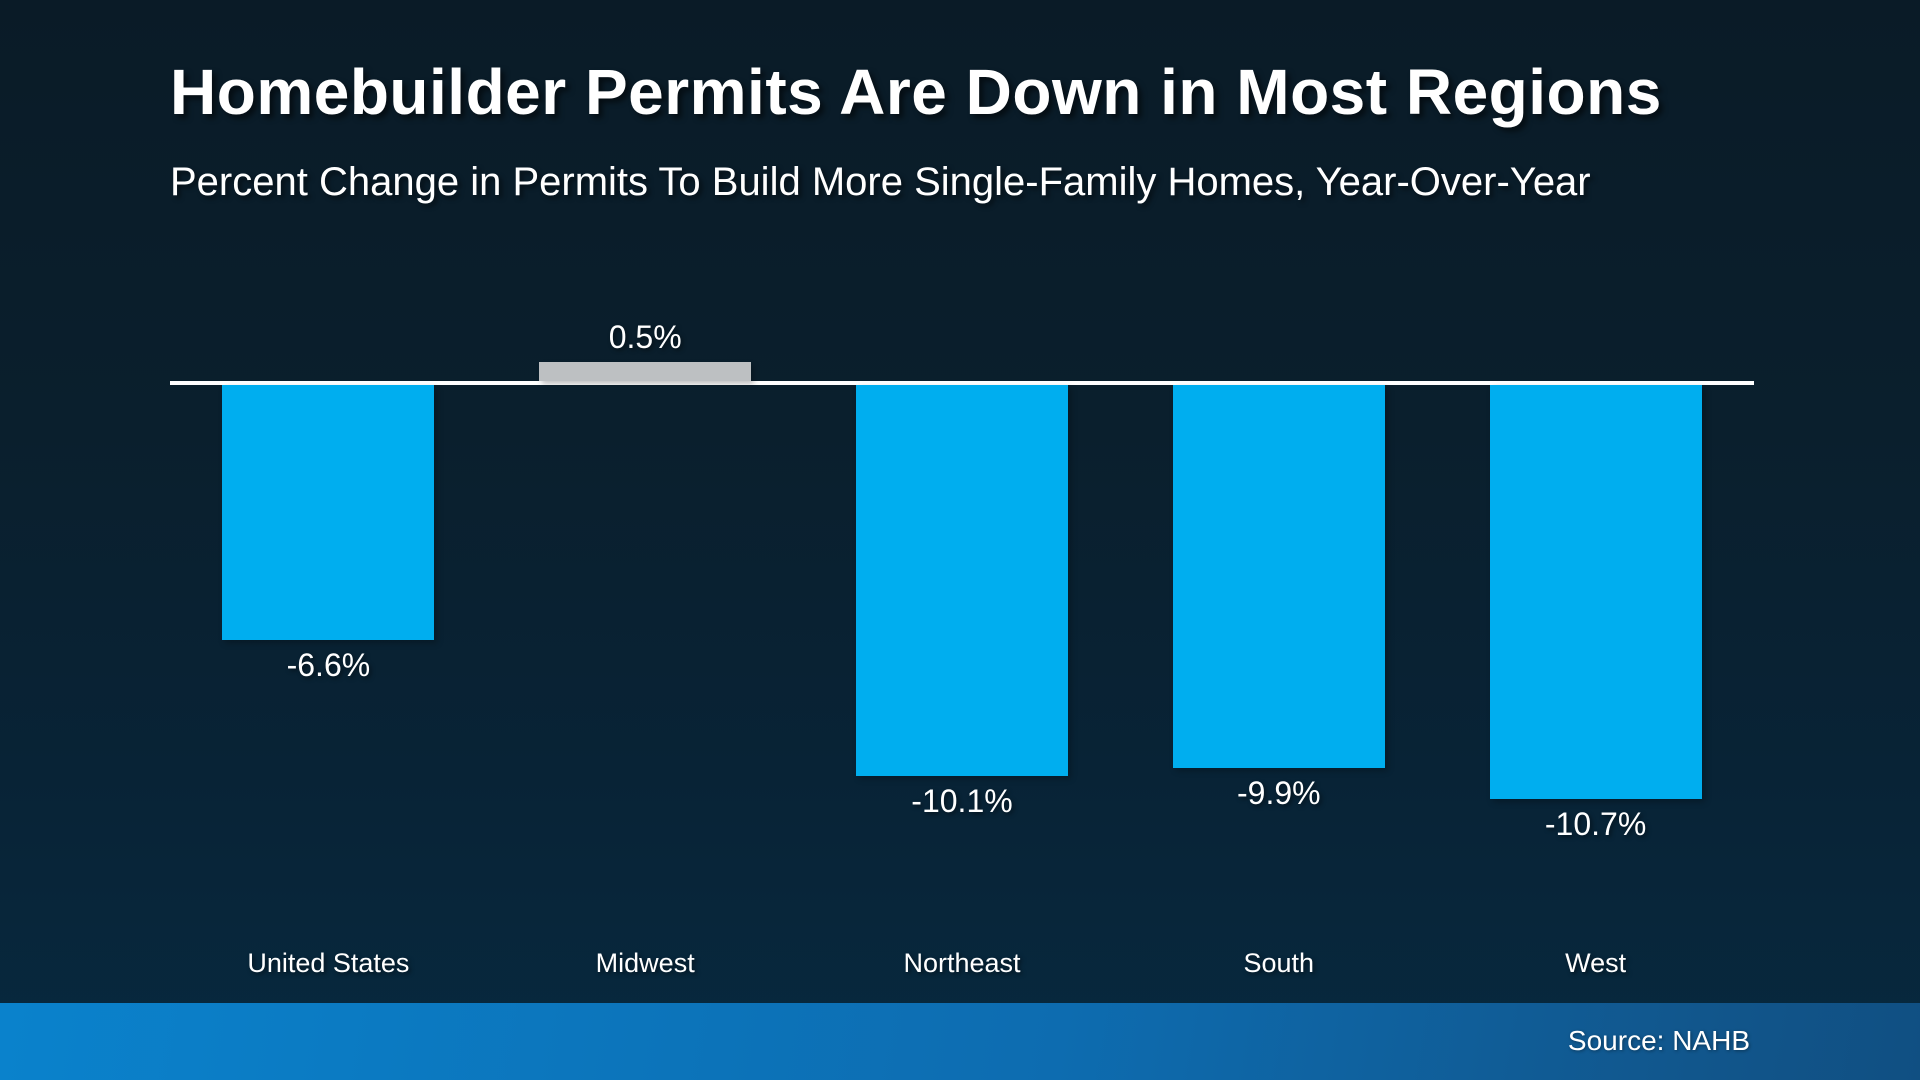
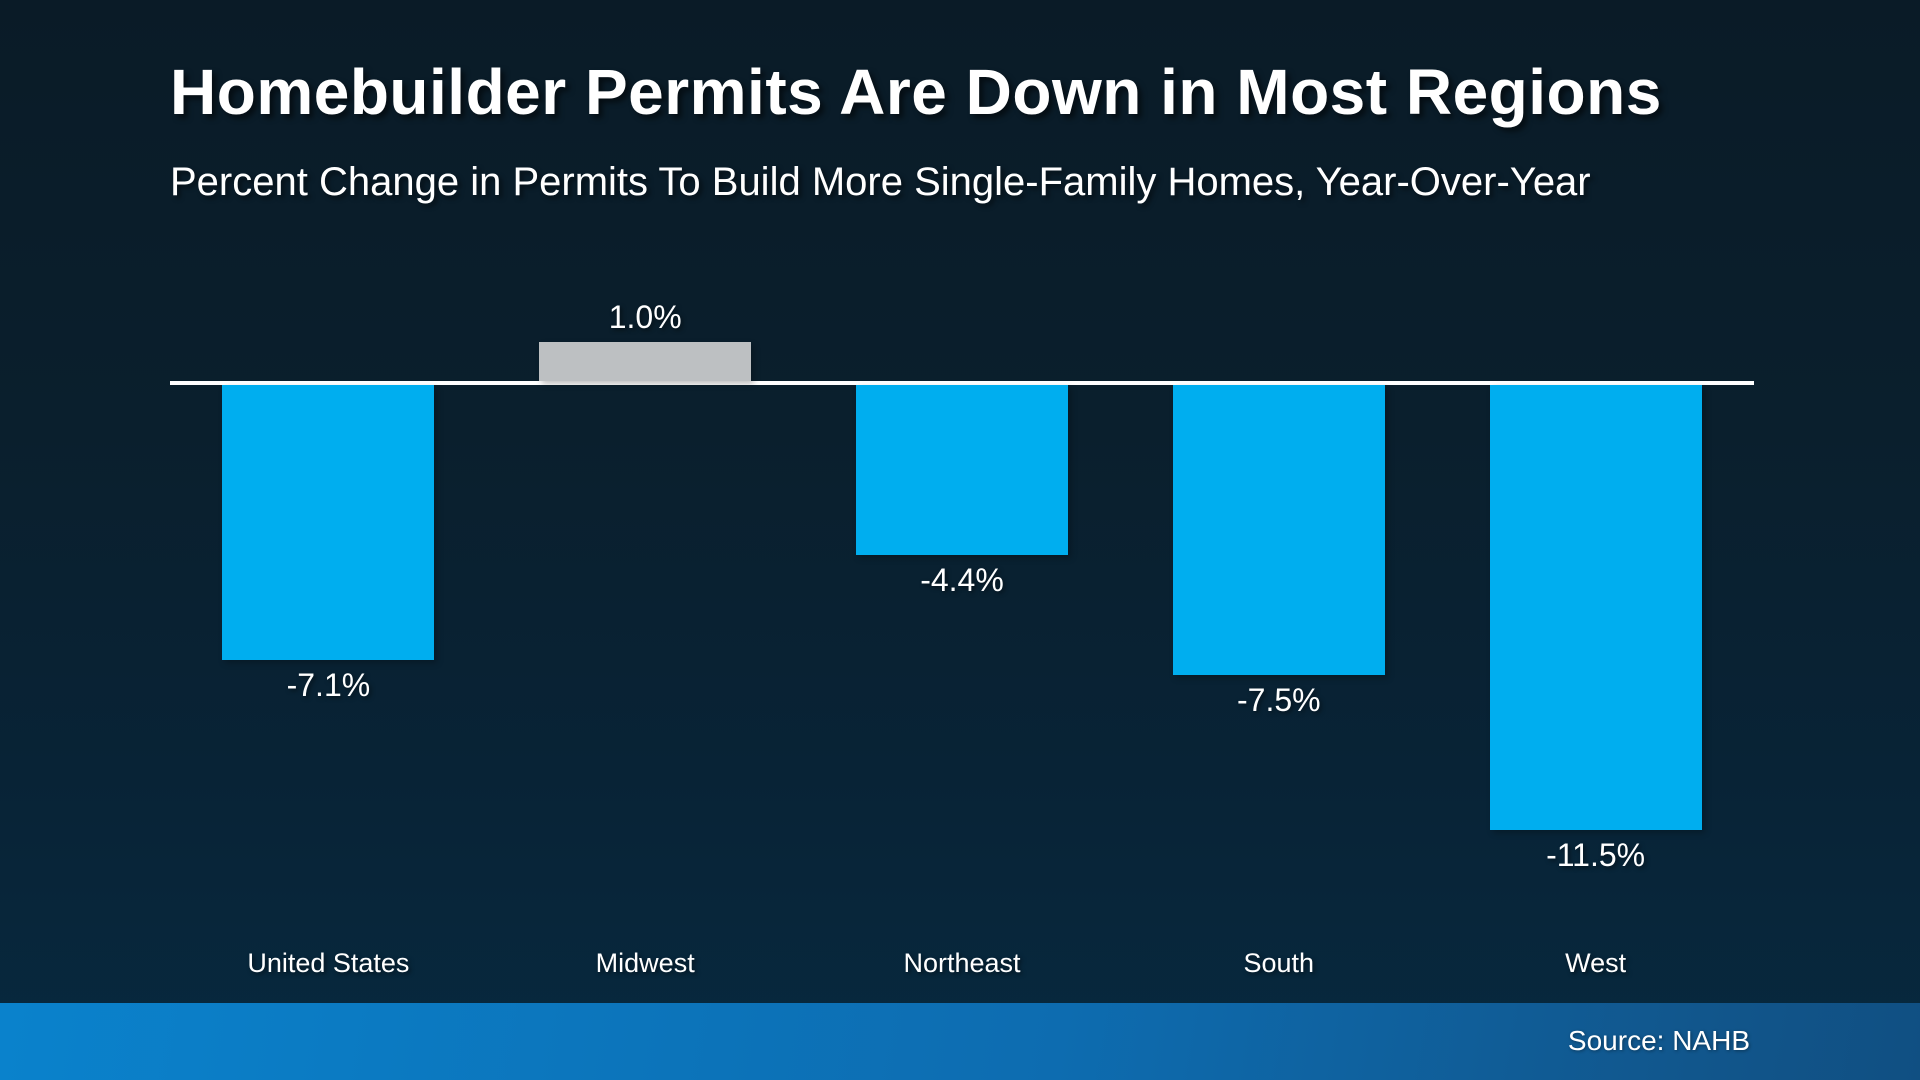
United States: -6.6% -> -7.1%
Midwest: 0.5% -> 1.0%
Northeast: -10.1% -> -4.4%
South: -9.9% -> -7.5%
West: -10.7% -> -11.5%
